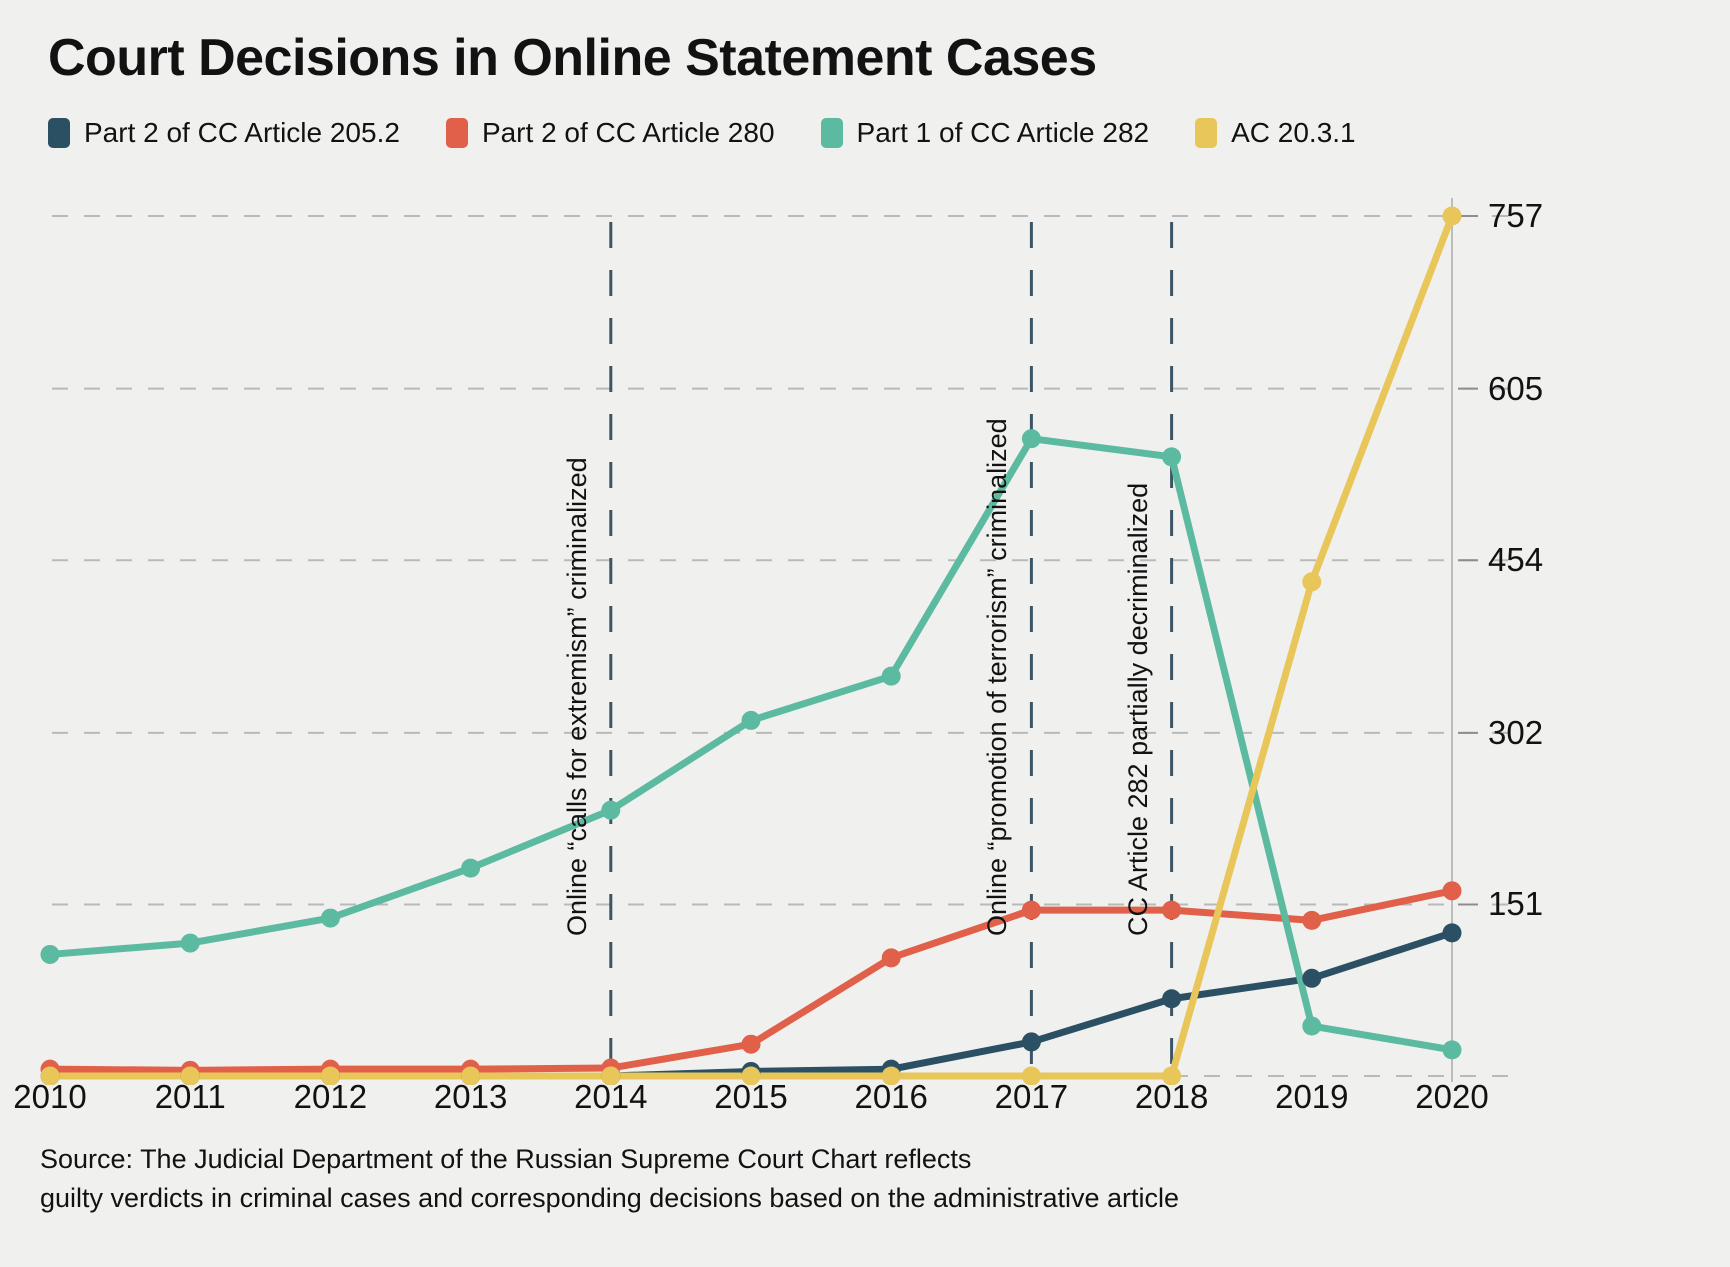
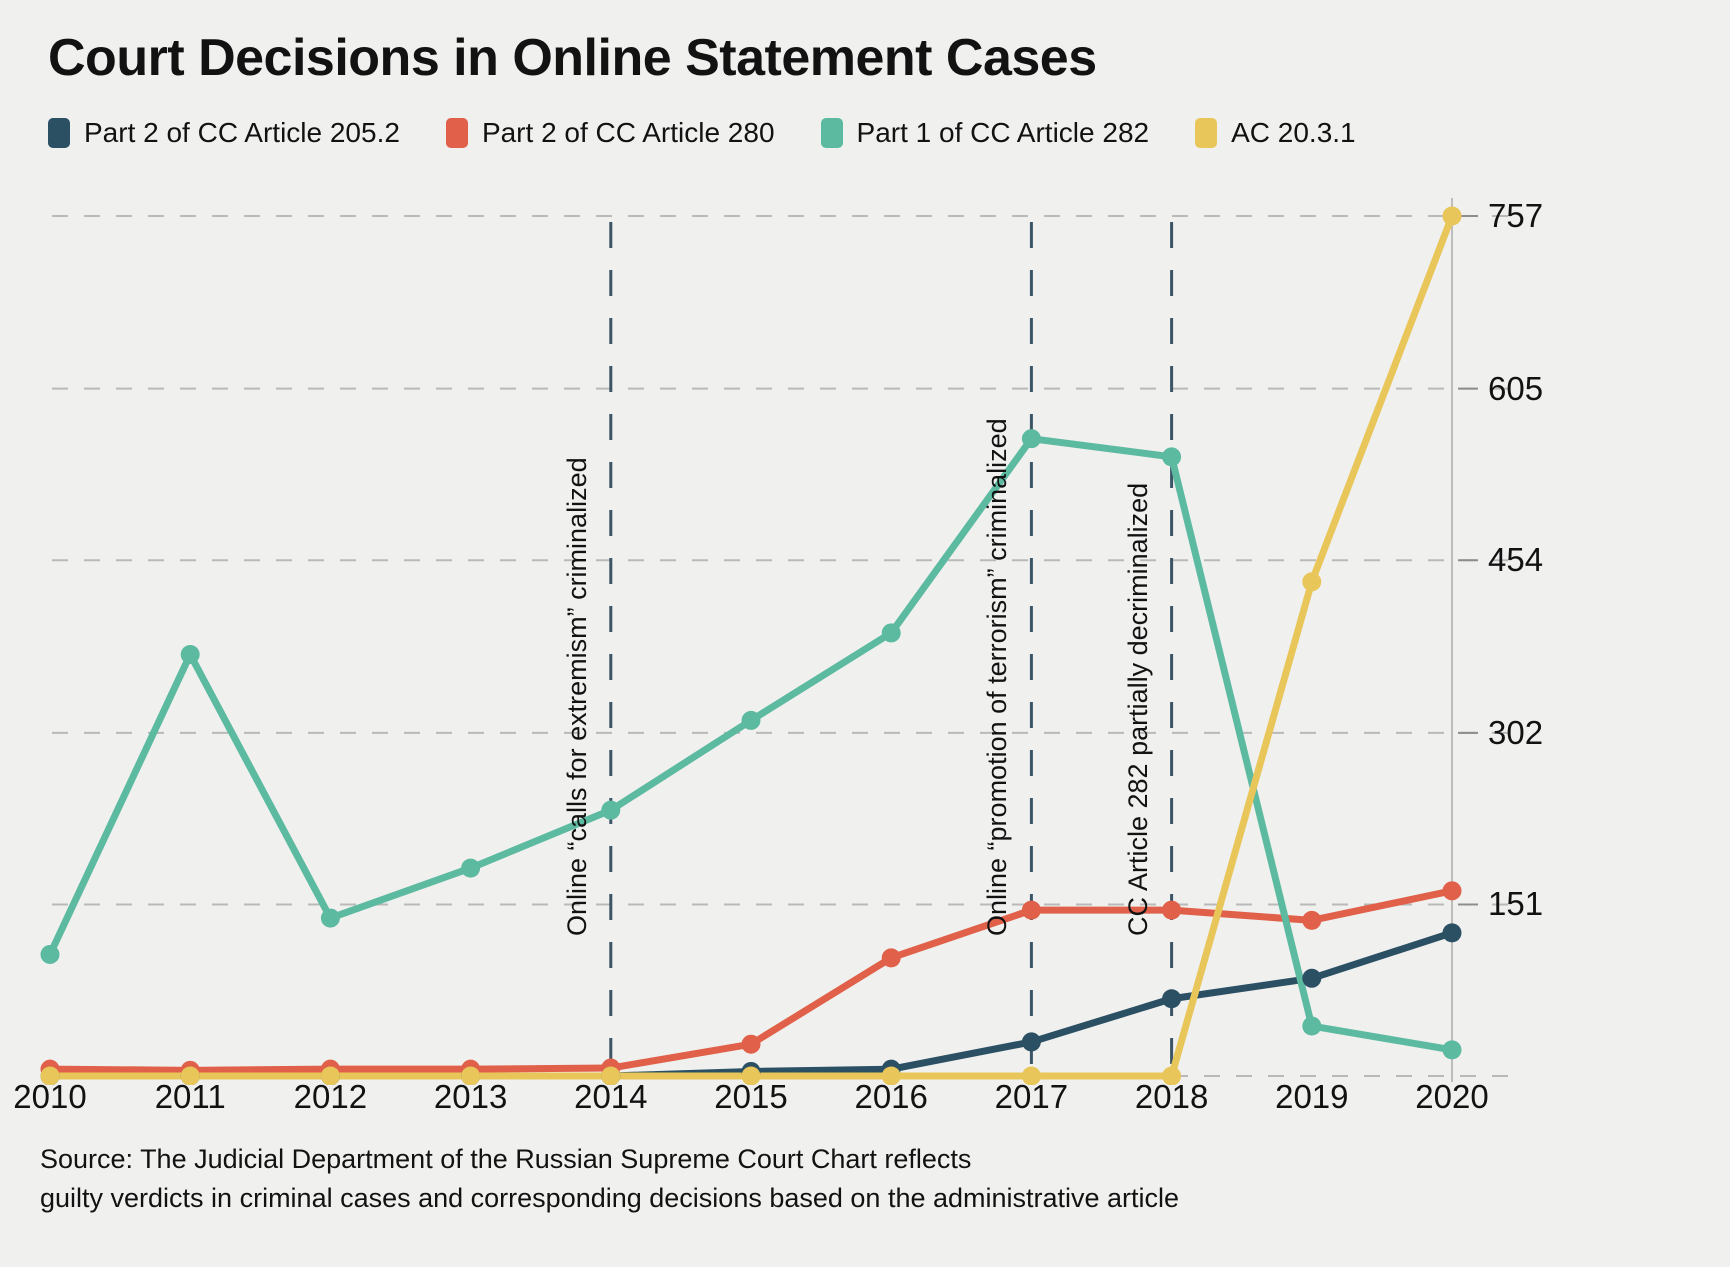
Part 1 of CC Article 282/2011: 117 -> 371
Part 1 of CC Article 282/2016: 352 -> 390
